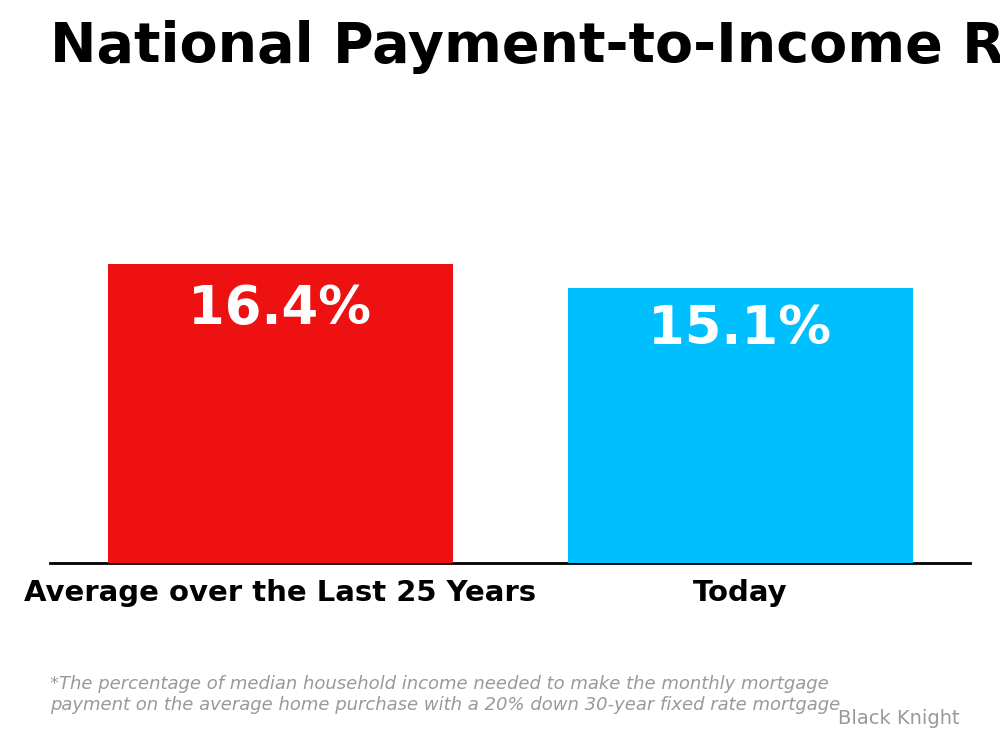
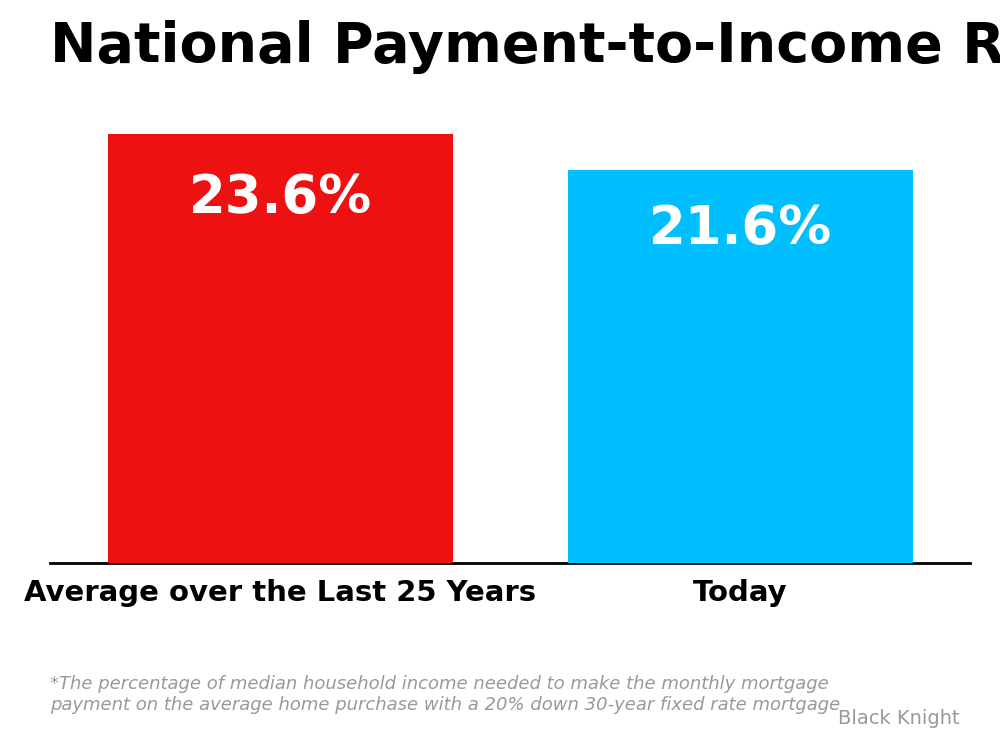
Average over the Last 25 Years: 16.4% -> 23.6%
Today: 15.1% -> 21.6%
